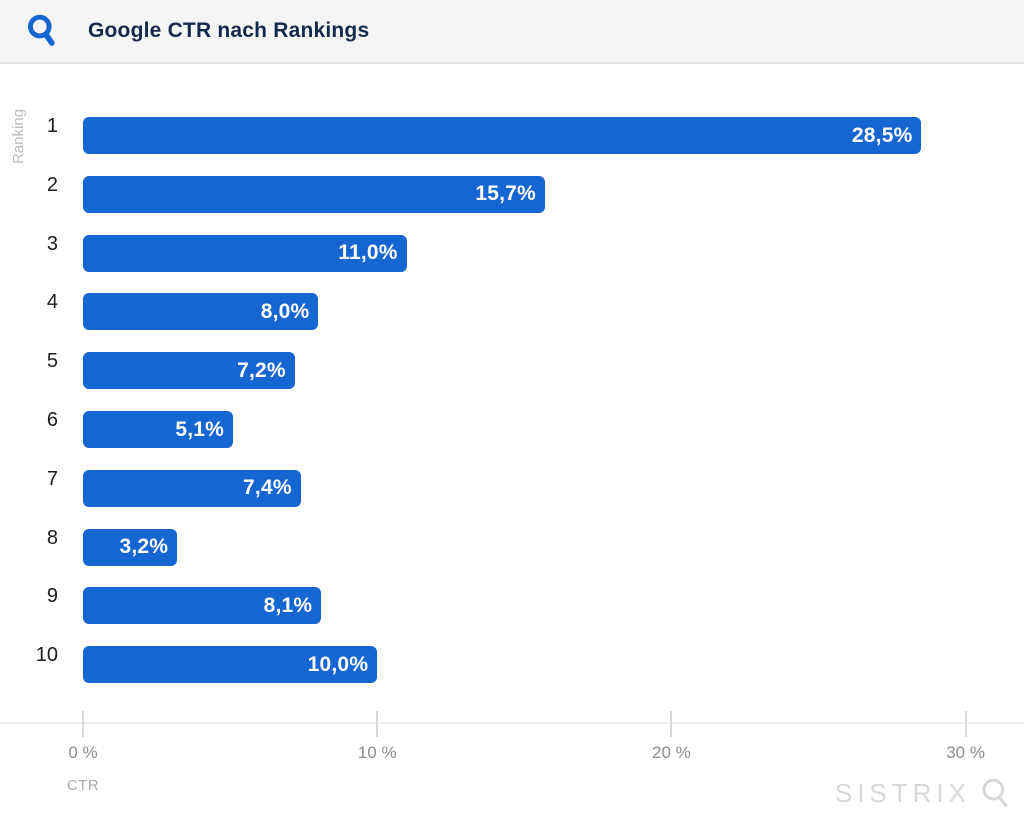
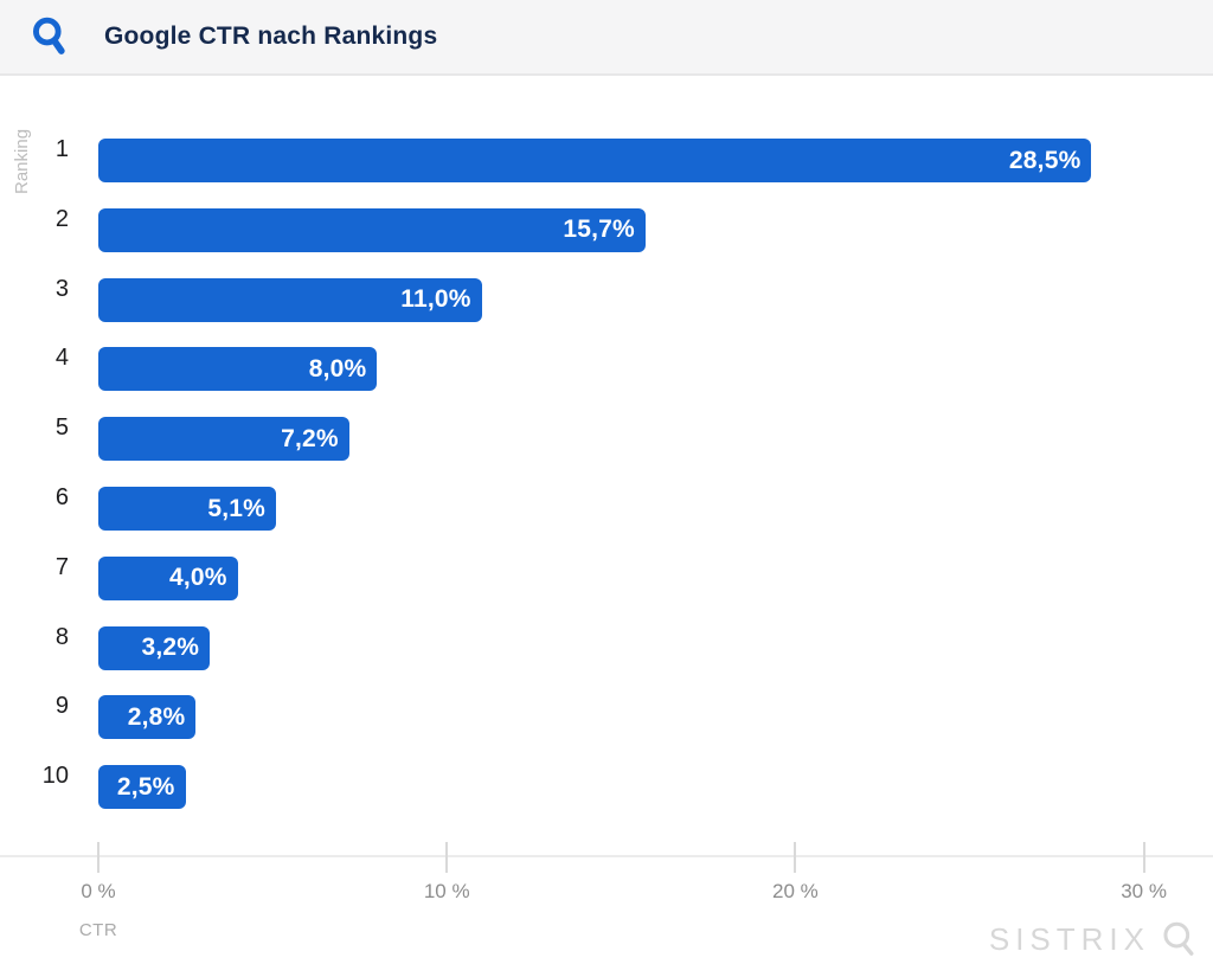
7: 7,4% -> 4,0%
9: 8,1% -> 2,8%
10: 10,0% -> 2,5%
